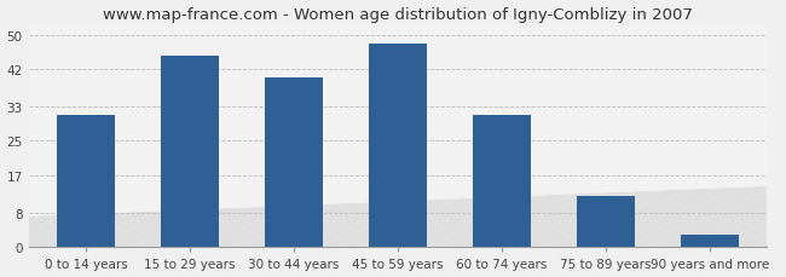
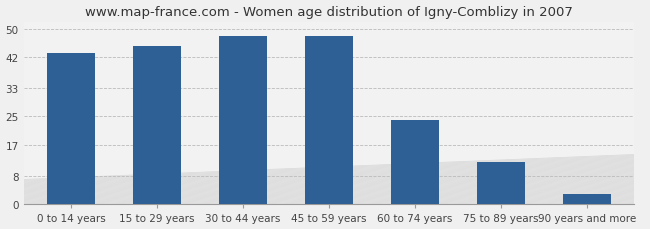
0 to 14 years: 31 -> 43
30 to 44 years: 40 -> 48
60 to 74 years: 31 -> 24
